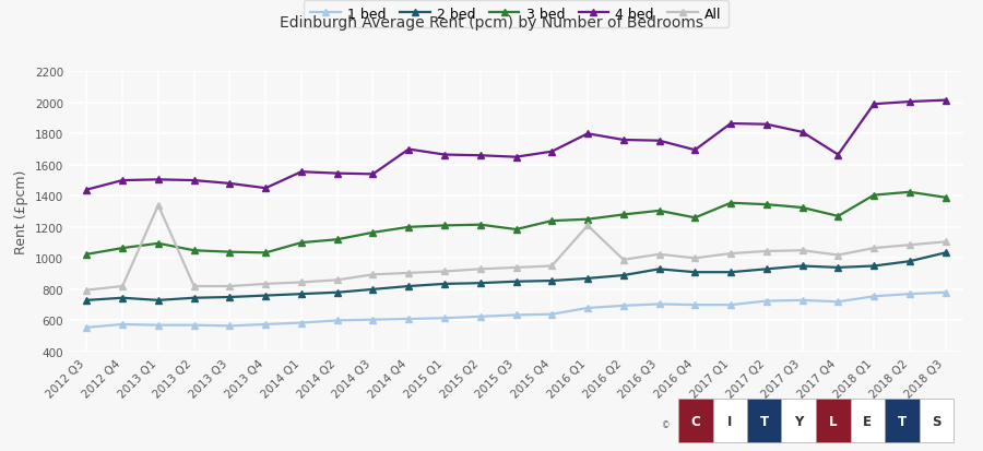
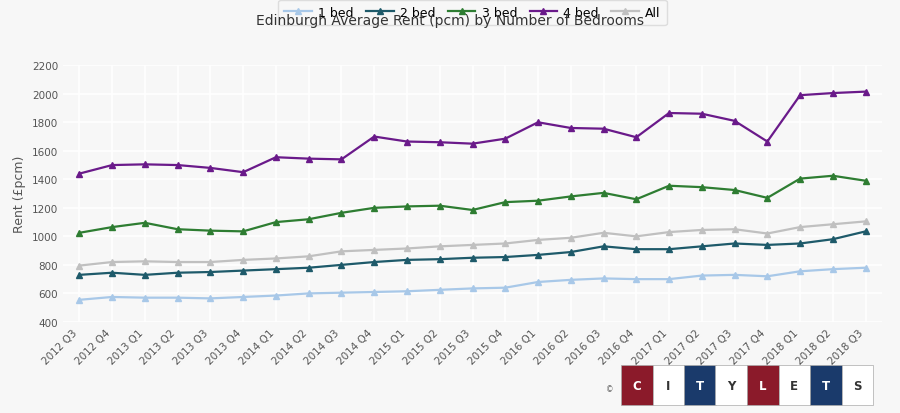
All/2013 Q1: 1340 -> 820
All/2016 Q1: 1210 -> 980
